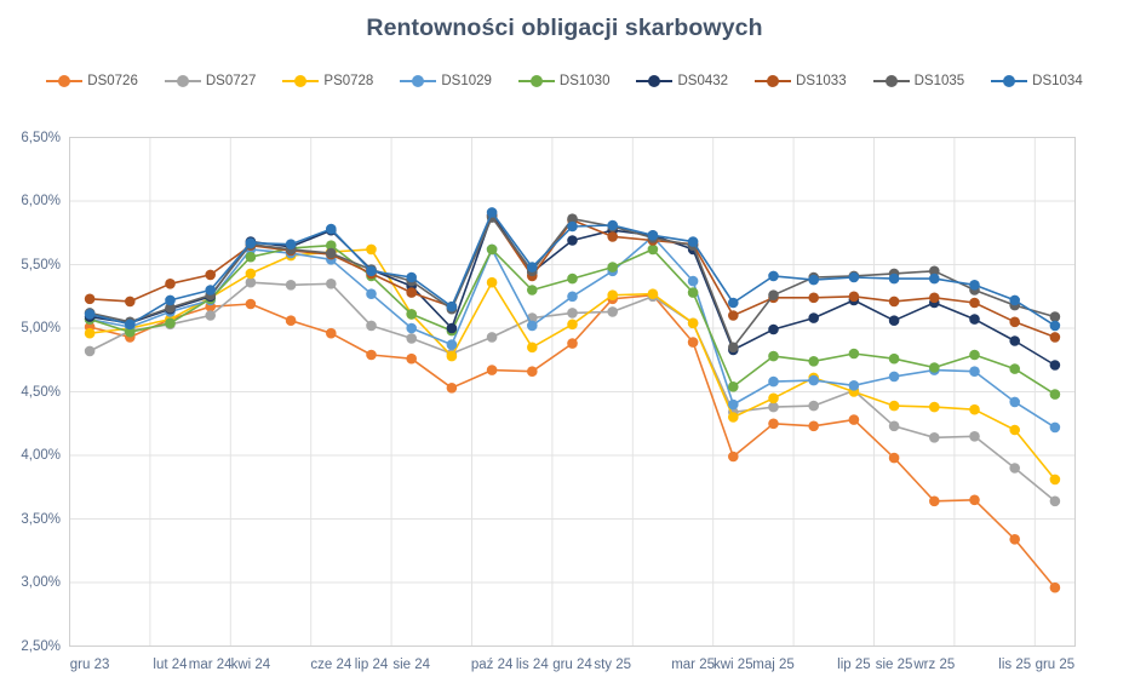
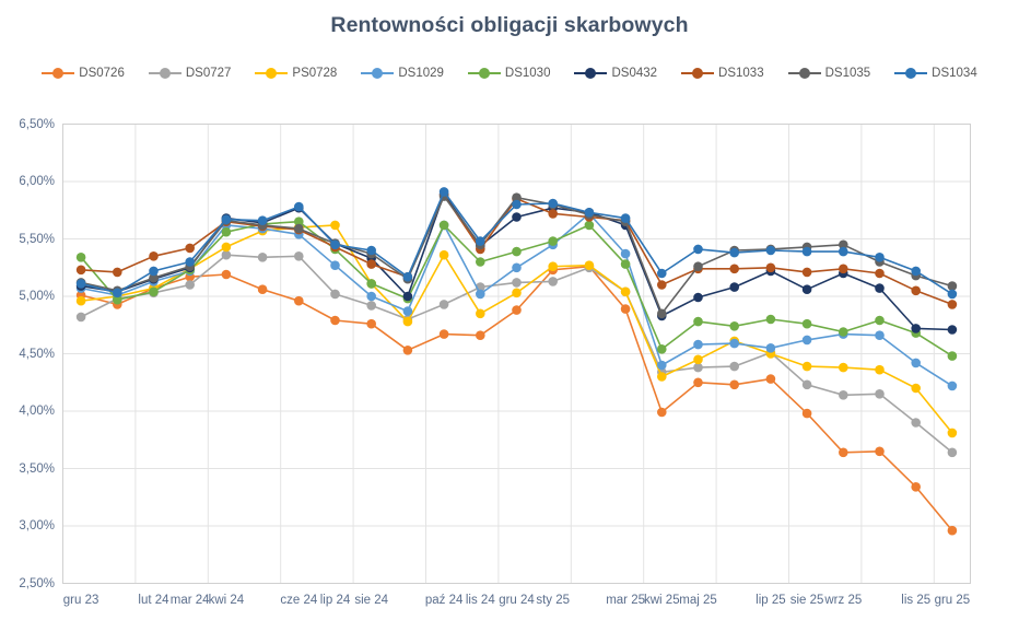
DS1030/gru 23: 5,07% -> 5,34%
DS0432/lis 25: 4,90% -> 4,72%
